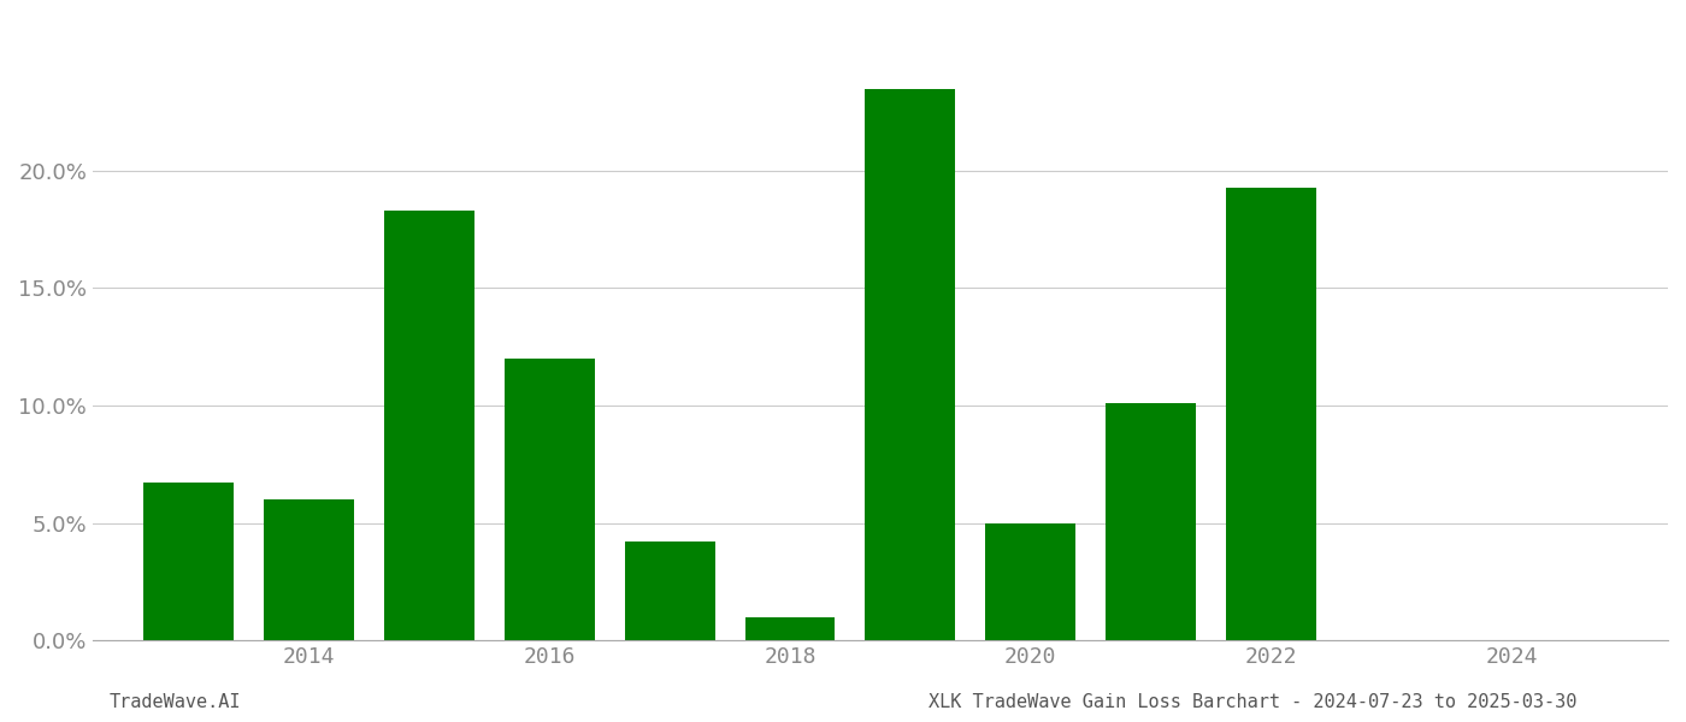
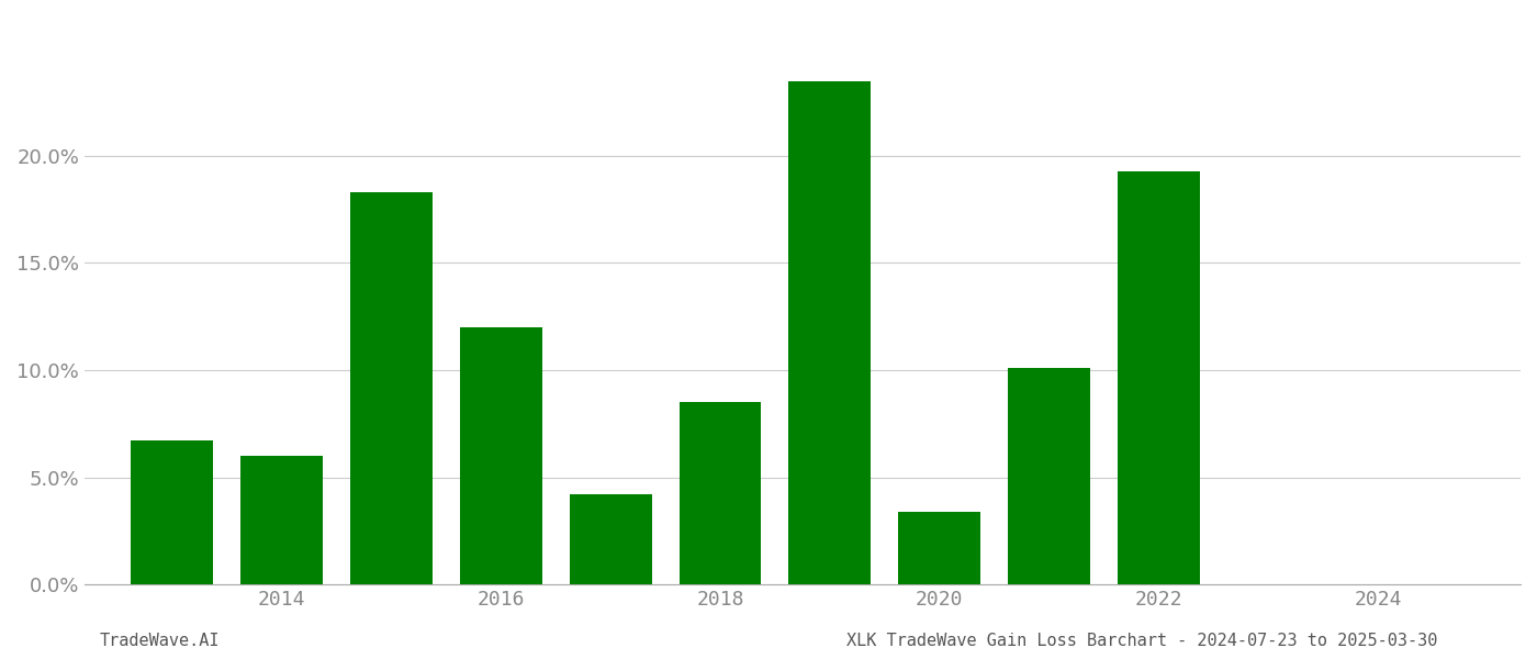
2018: 1.0% -> 8.5%
2020: 5.0% -> 3.4%
